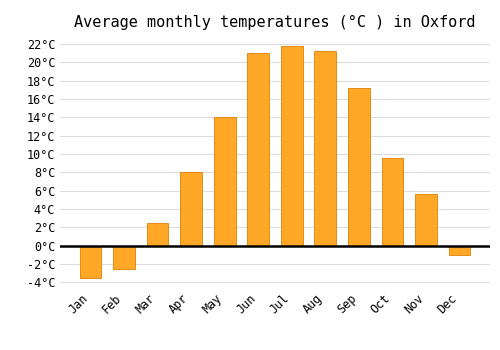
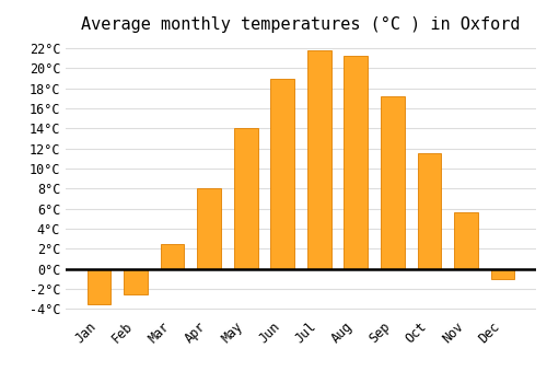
Jun: 21.0°C -> 19.0°C
Oct: 9.6°C -> 11.5°C
